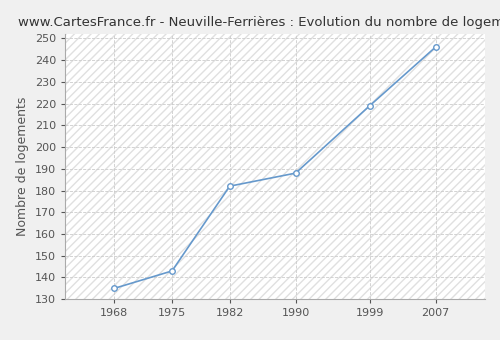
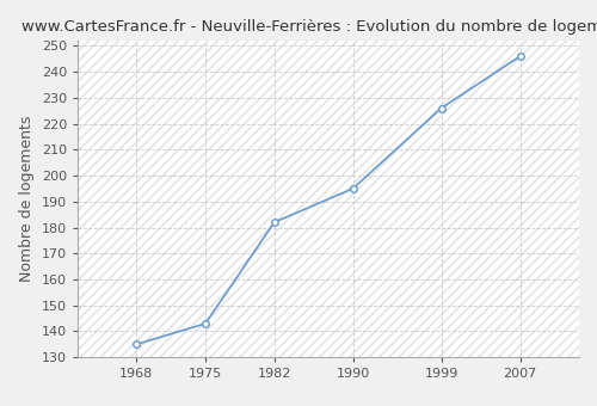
1990: 188 -> 195
1999: 219 -> 226
